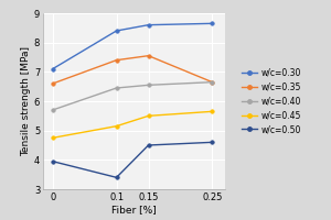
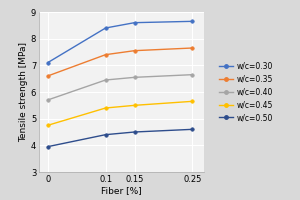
w/c=0.45/0.1: 5.15 -> 5.40
w/c=0.50/0.1: 3.40 -> 4.40
w/c=0.35/0.25: 6.65 -> 7.65
